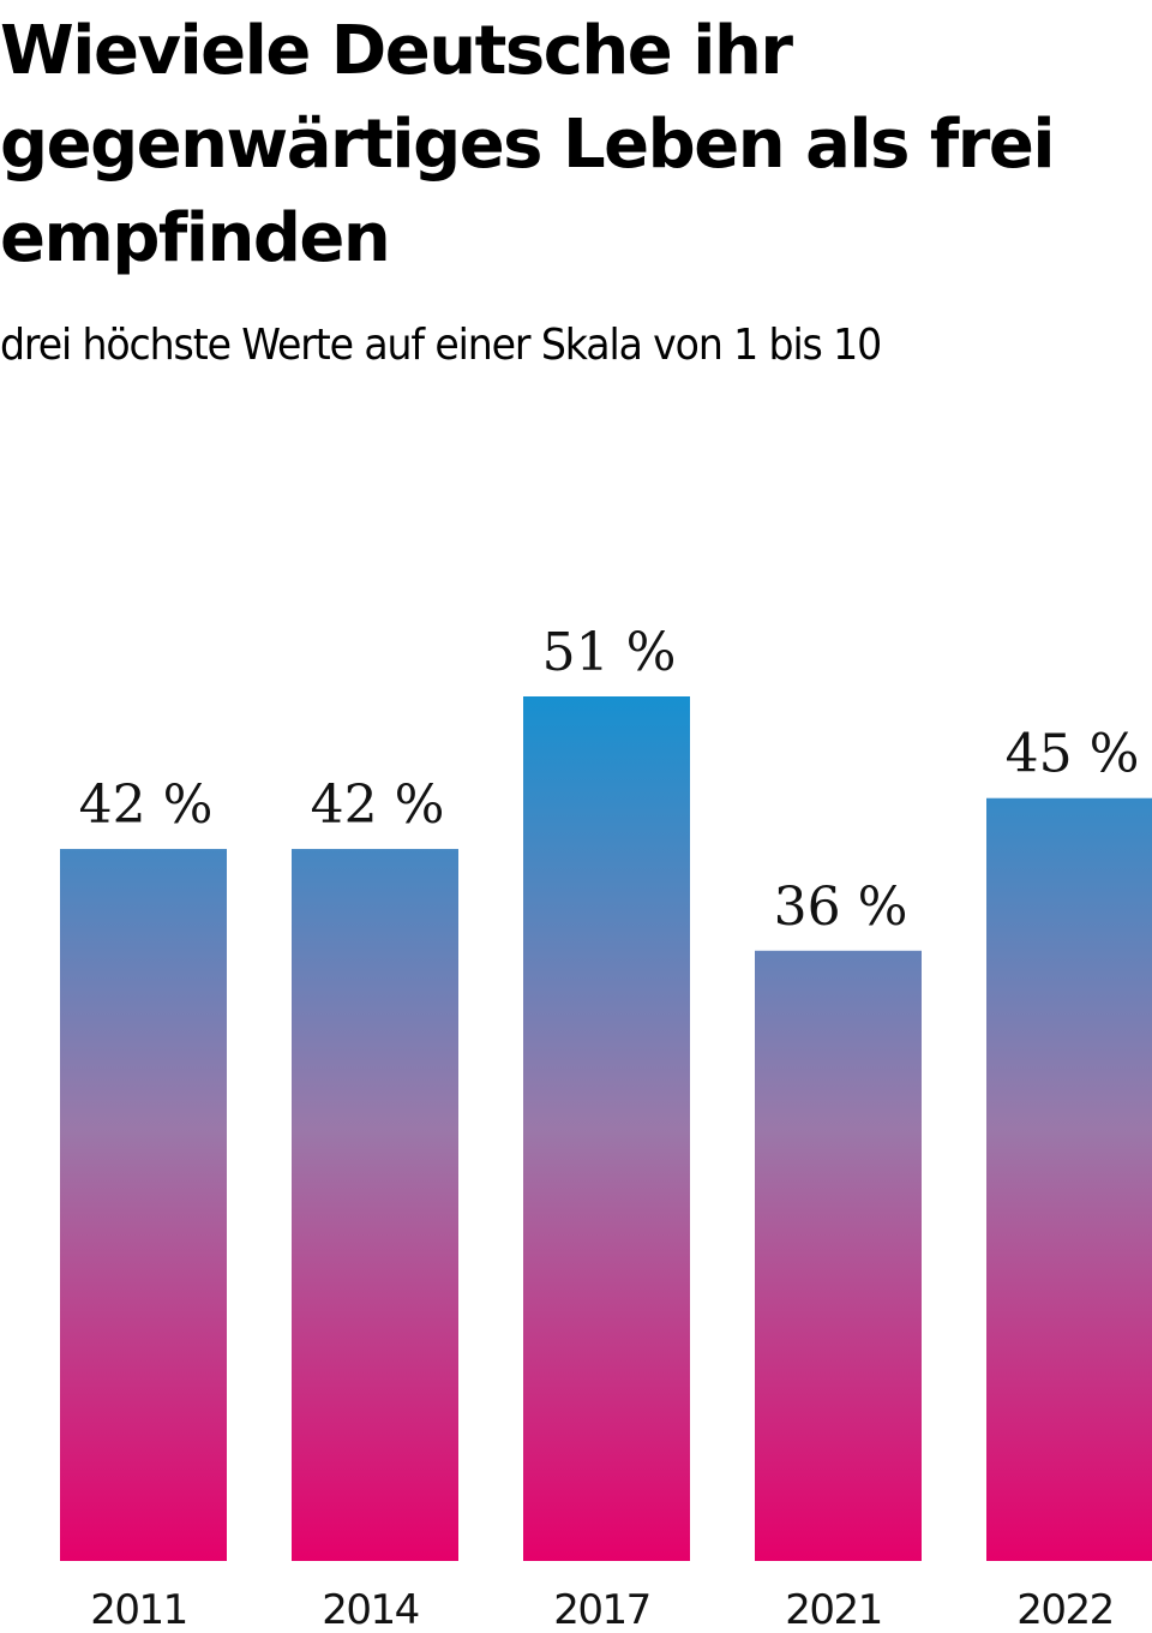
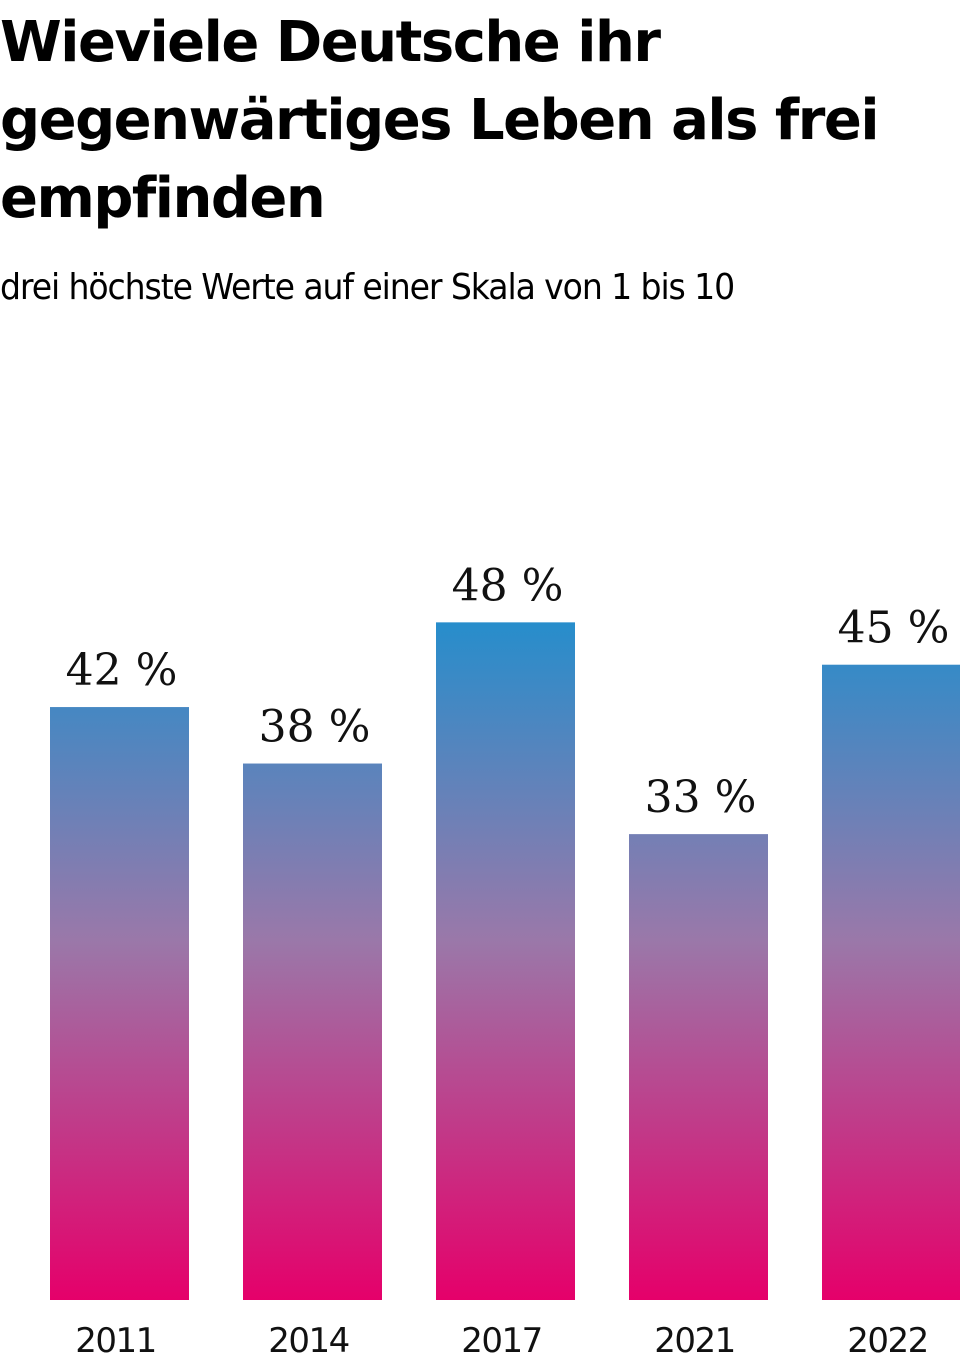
2014: 42 -> 38
2017: 51 -> 48
2021: 36 -> 33
